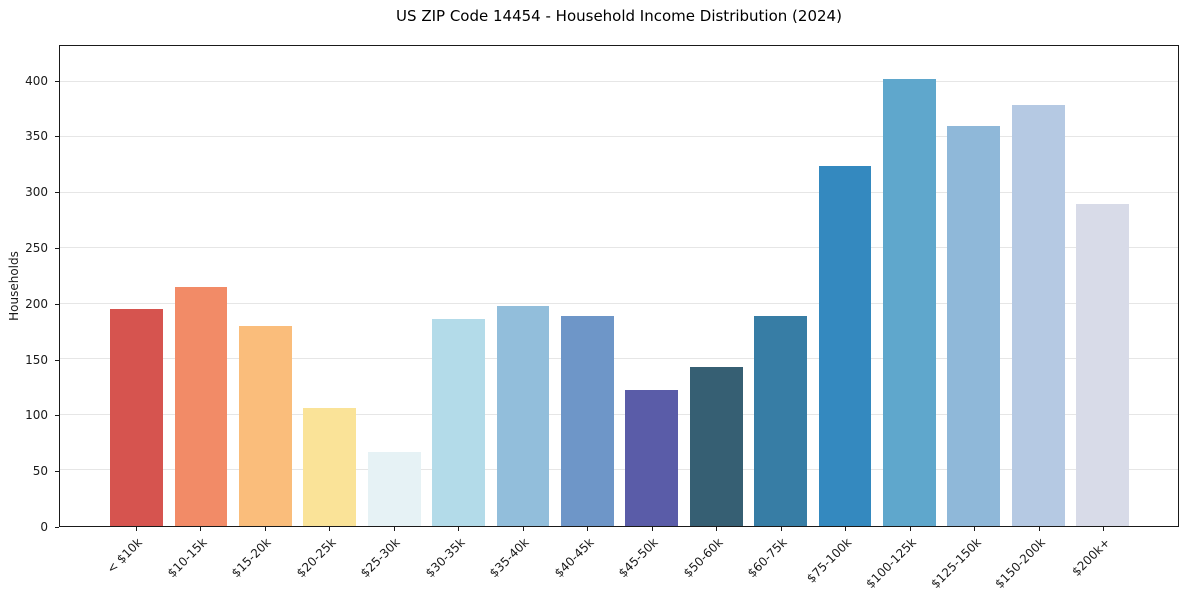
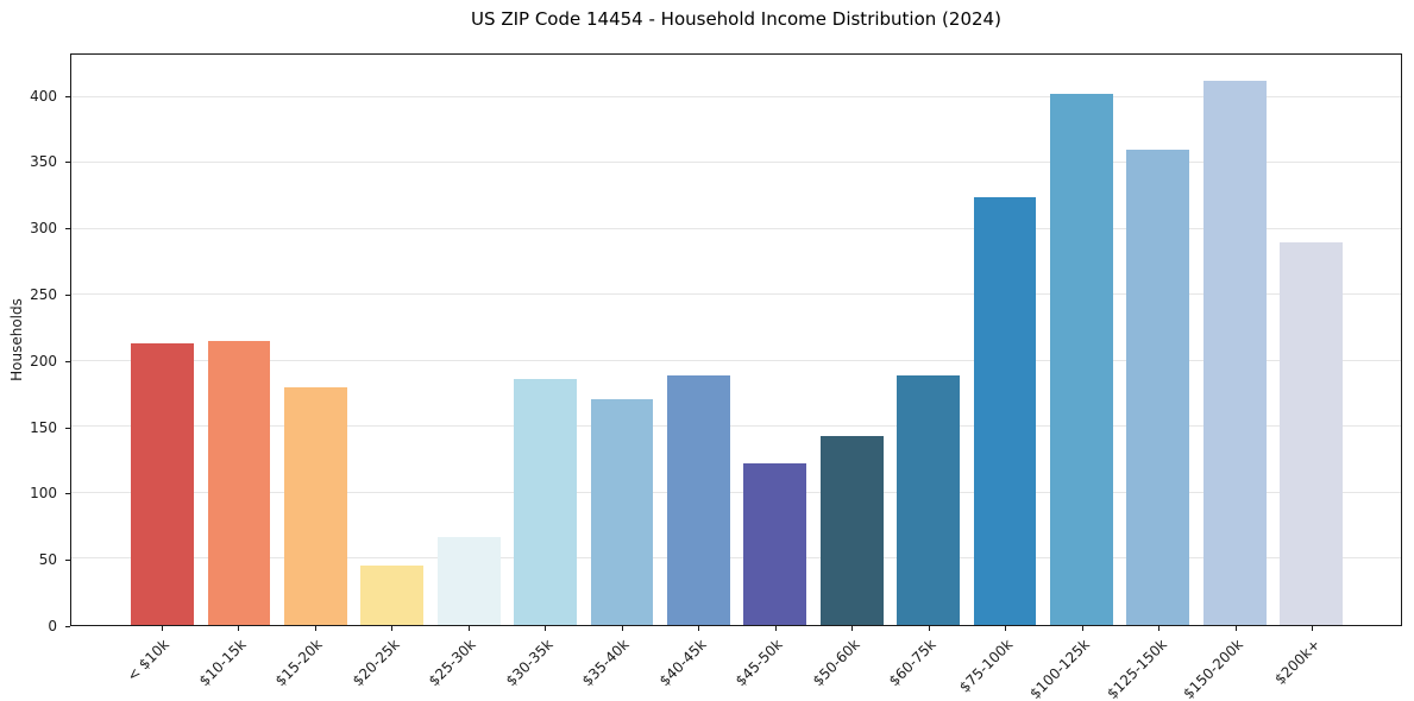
< $10k: 195 -> 213
$20-25k: 106 -> 45
$35-40k: 198 -> 171
$150-200k: 379 -> 412
